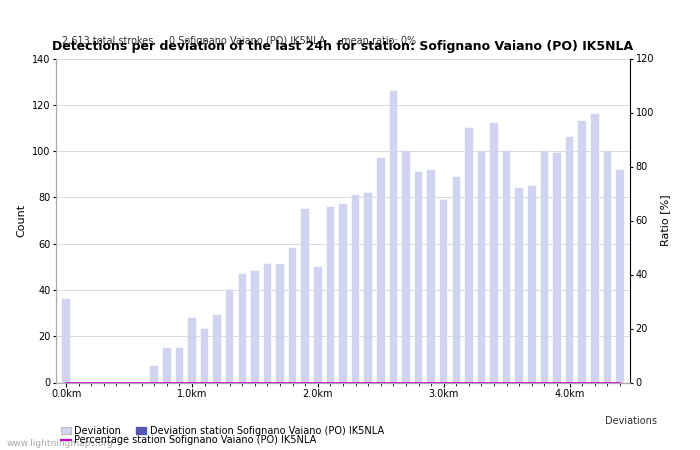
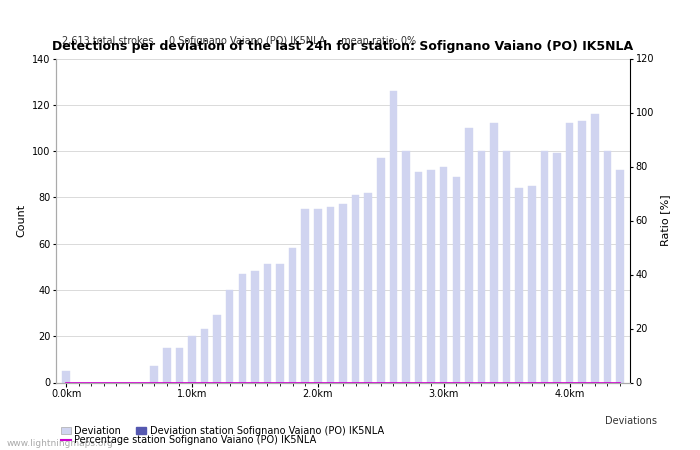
Deviation/0.0km: 36 -> 5
Deviation/1.0km: 28 -> 20
Deviation/2.0km: 50 -> 75
Deviation/3.0km: 79 -> 93
Deviation/4.0km: 106 -> 112
